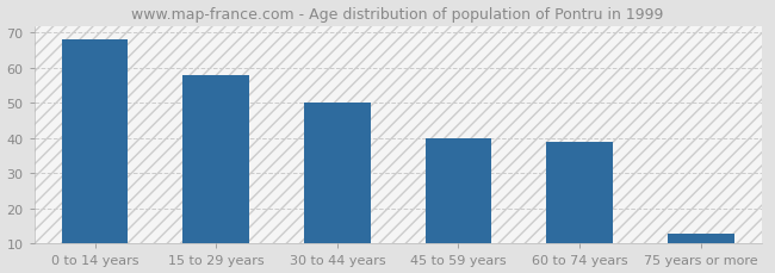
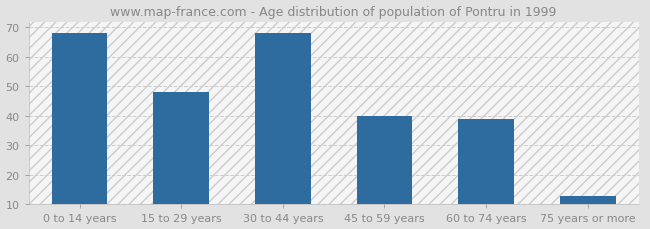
15 to 29 years: 58 -> 48
30 to 44 years: 50 -> 68
